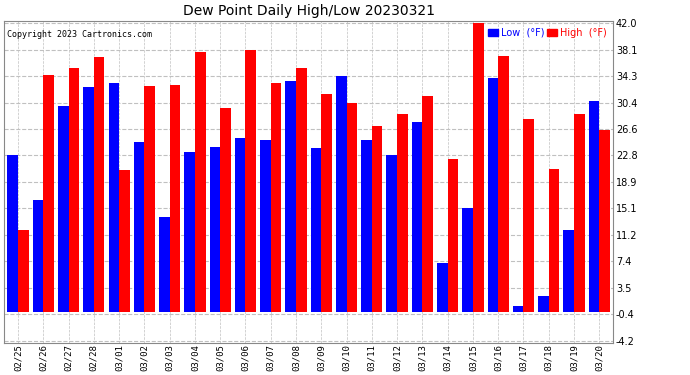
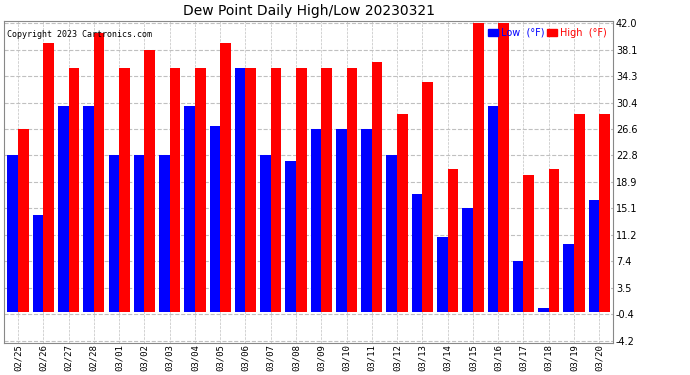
High (°F)/02/25: 11.8 -> 26.6
Low (°F)/02/26: 16.2 -> 14.0
High (°F)/02/26: 34.4 -> 39.0
Low (°F)/02/28: 32.6 -> 29.9
High (°F)/02/28: 37.0 -> 40.5
Low (°F)/03/01: 33.2 -> 22.8
High (°F)/03/01: 20.6 -> 35.4
Low (°F)/03/02: 24.6 -> 22.8
High (°F)/03/02: 32.8 -> 38.1
Low (°F)/03/03: 13.8 -> 22.8
High (°F)/03/03: 33.0 -> 35.4
Low (°F)/03/04: 23.2 -> 29.9
High (°F)/03/04: 37.8 -> 35.4
Low (°F)/03/05: 24.0 -> 27.0
High (°F)/03/05: 29.6 -> 39.0
Low (°F)/03/06: 25.2 -> 35.4
High (°F)/03/06: 38.0 -> 35.4
Low (°F)/03/07: 25.0 -> 22.8
High (°F)/03/07: 33.2 -> 35.4
Low (°F)/03/08: 33.6 -> 21.9
Low (°F)/03/09: 23.8 -> 26.6
High (°F)/03/09: 31.6 -> 35.4
Low (°F)/03/10: 34.2 -> 26.6
High (°F)/03/10: 30.4 -> 35.4
Low (°F)/03/11: 25.0 -> 26.6
High (°F)/03/11: 27.0 -> 36.3
Low (°F)/03/13: 27.6 -> 17.1
High (°F)/03/13: 31.4 -> 33.4
Low (°F)/03/14: 7.0 -> 10.8
High (°F)/03/14: 22.2 -> 20.7
Low (°F)/03/16: 34.0 -> 29.9
High (°F)/03/16: 37.2 -> 42.0
Low (°F)/03/17: 0.8 -> 7.4
High (°F)/03/17: 28.0 -> 19.8
Low (°F)/03/18: 2.2 -> 0.5
Low (°F)/03/19: 11.8 -> 9.9
Low (°F)/03/20: 30.6 -> 16.2
High (°F)/03/20: 26.4 -> 28.8
